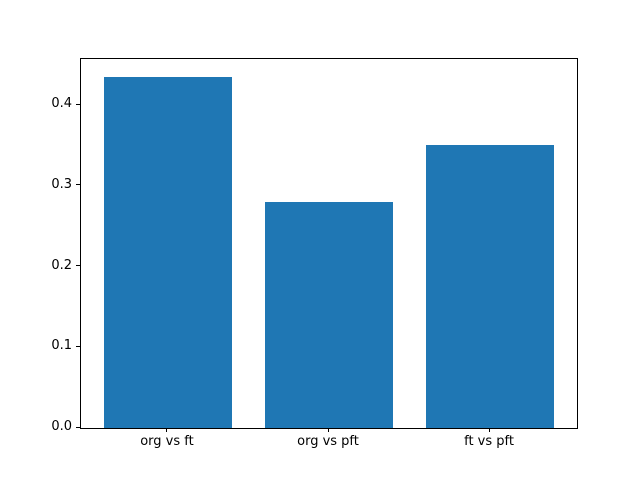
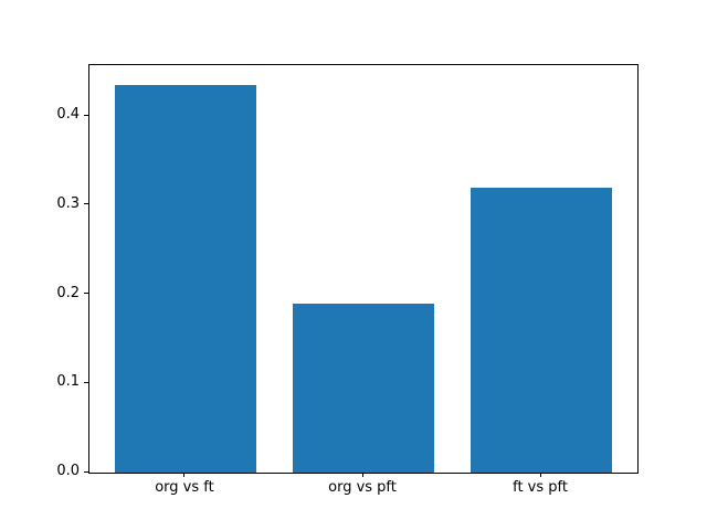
org vs pft: 0.28 -> 0.19
ft vs pft: 0.35 -> 0.32
